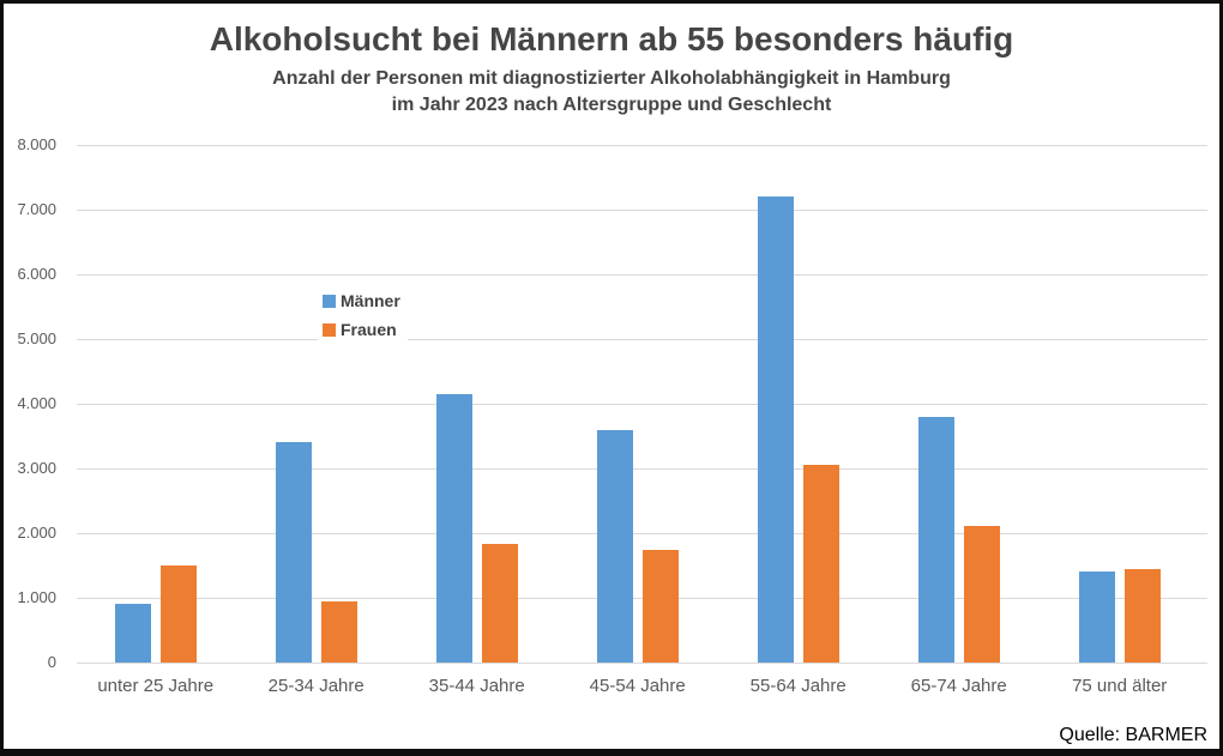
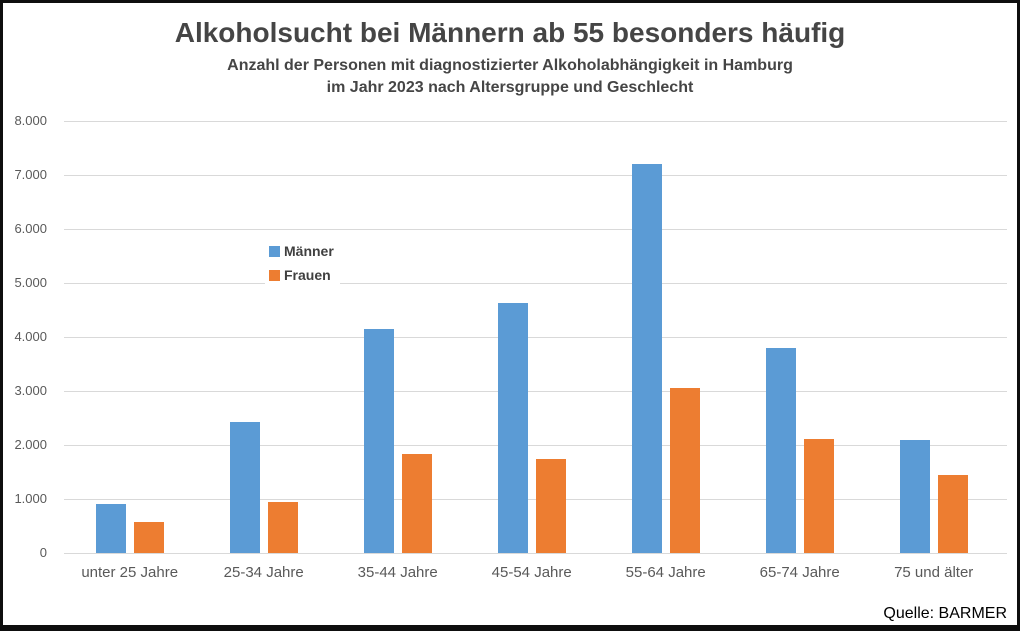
Frauen/unter 25 Jahre: 1500 -> 600
Männer/25-34 Jahre: 3400 -> 2400
Männer/45-54 Jahre: 3600 -> 4600
Männer/75 und älter: 1400 -> 2100
